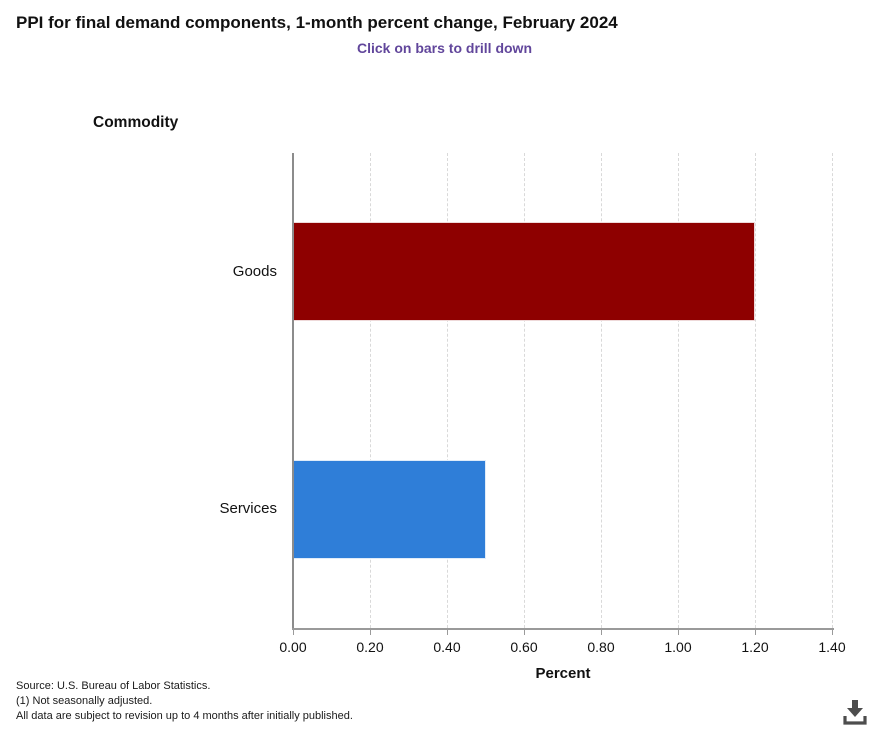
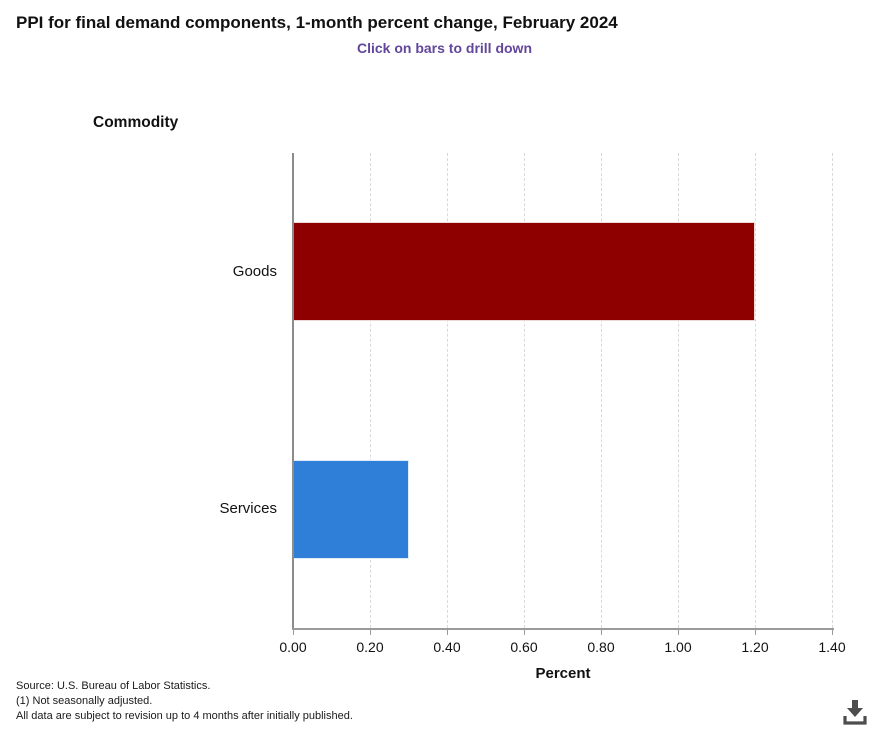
Services: 0.5 -> 0.3
